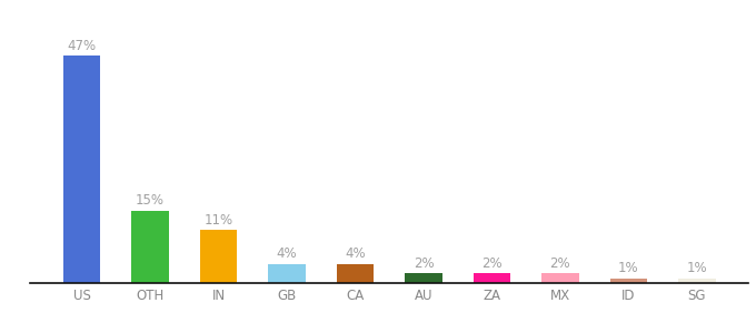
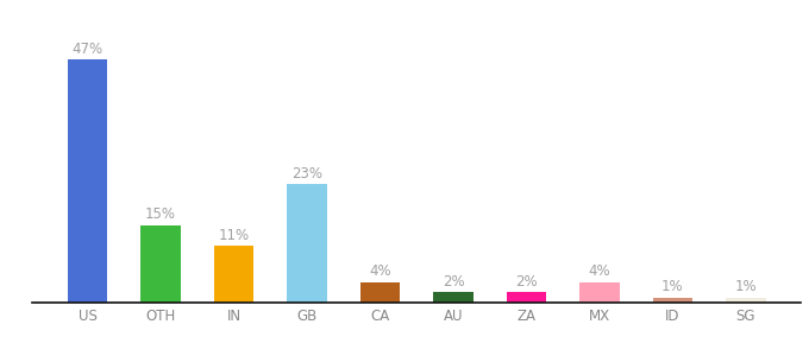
GB: 4% -> 23%
MX: 2% -> 4%
